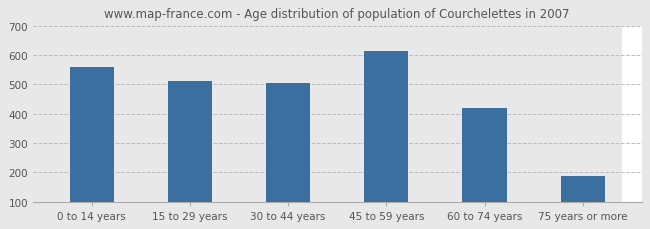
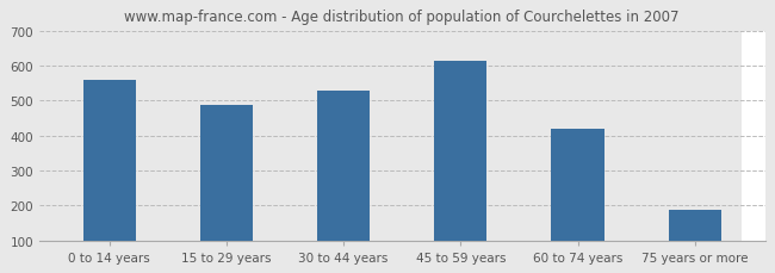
15 to 29 years: 510 -> 487
30 to 44 years: 505 -> 530
